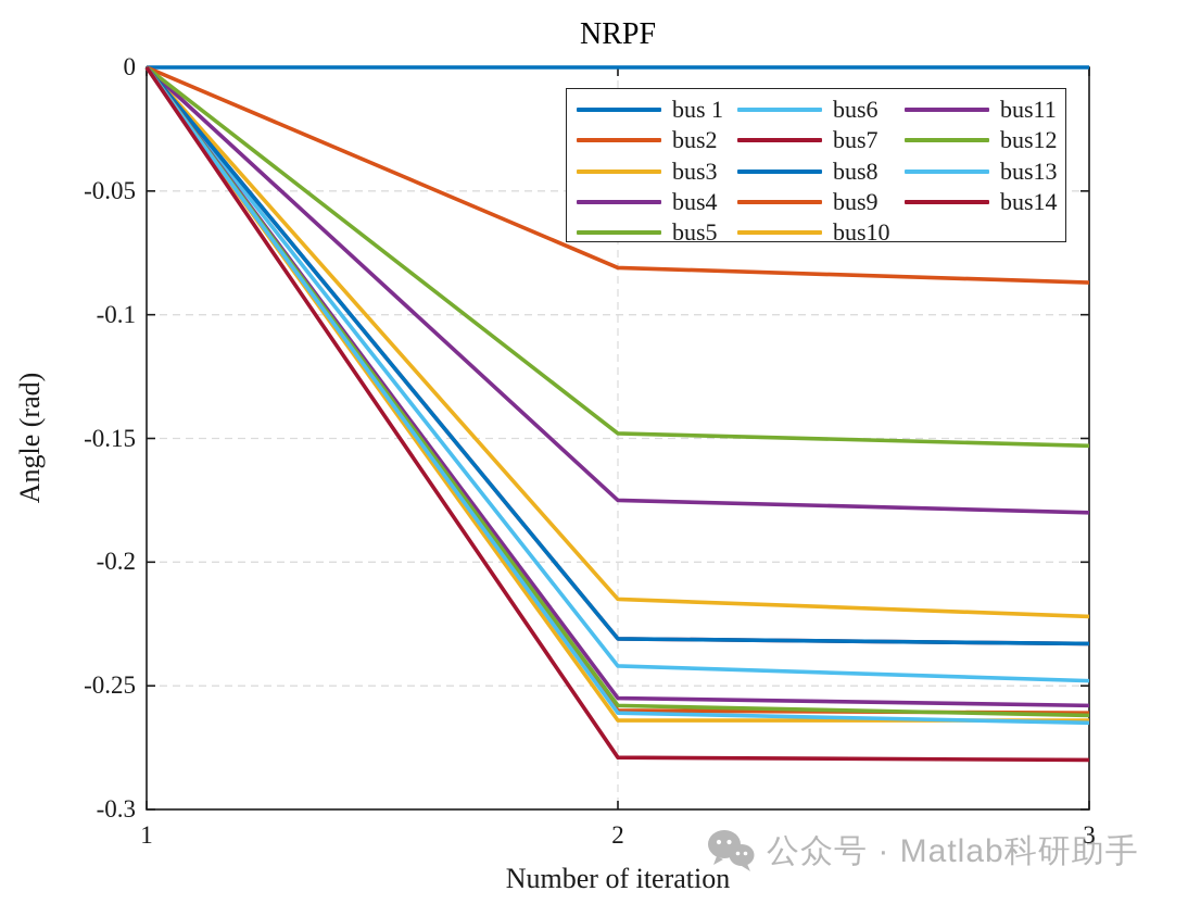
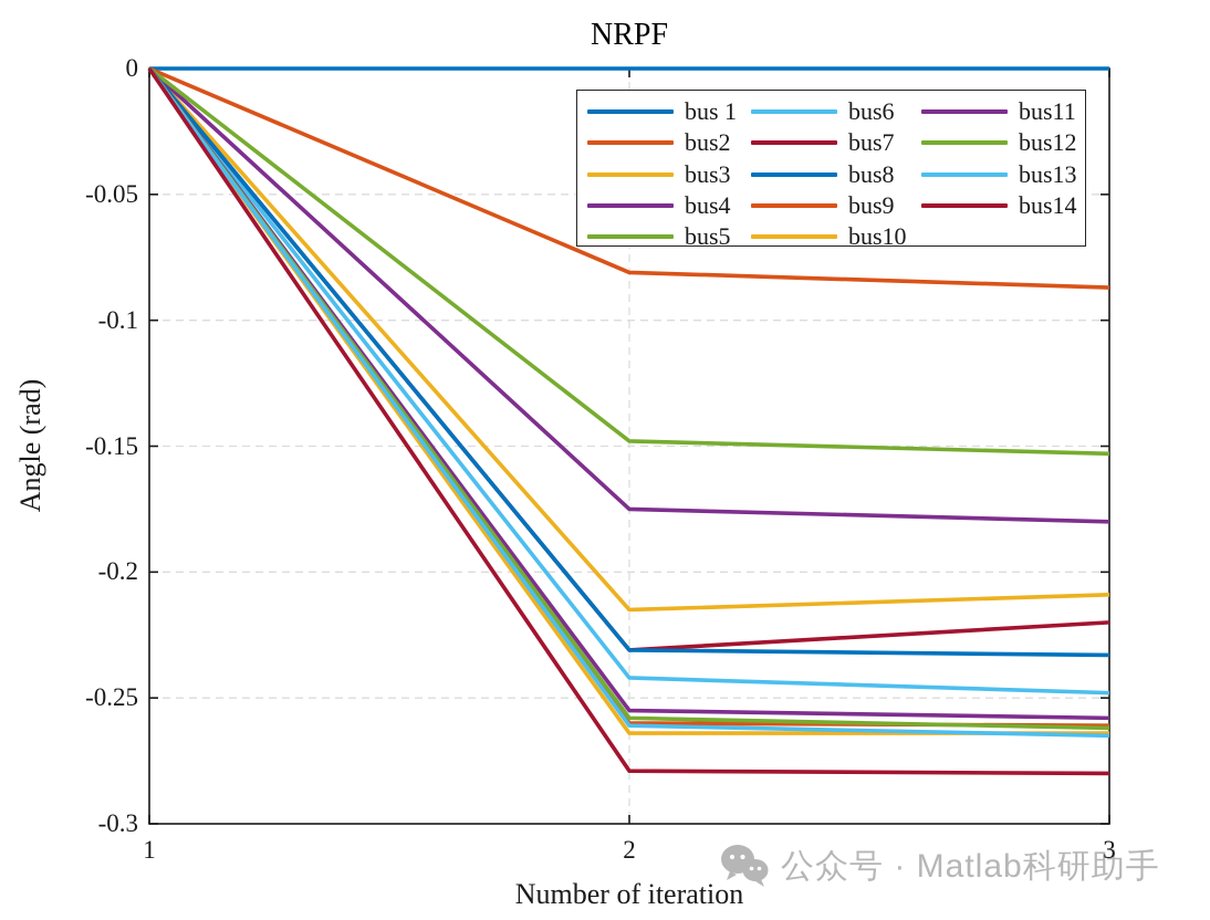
bus3/3: -0.222 -> -0.209
bus7/3: -0.233 -> -0.220
